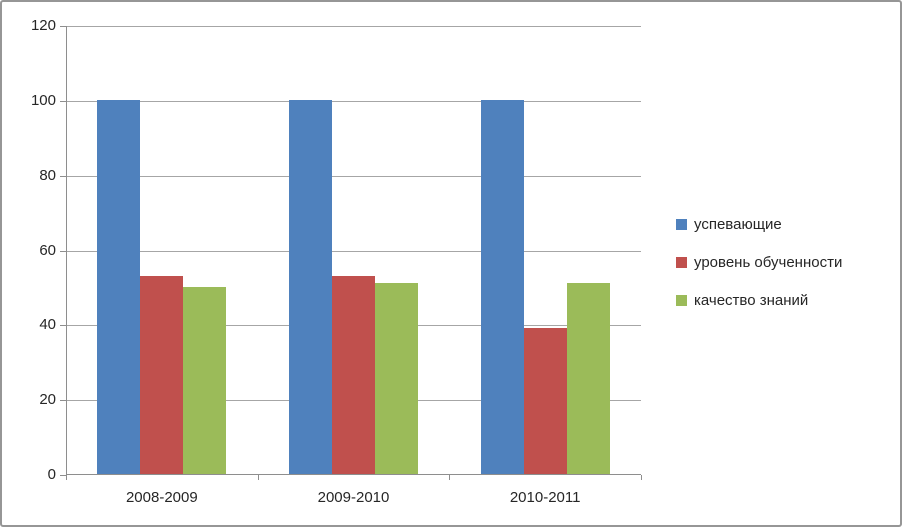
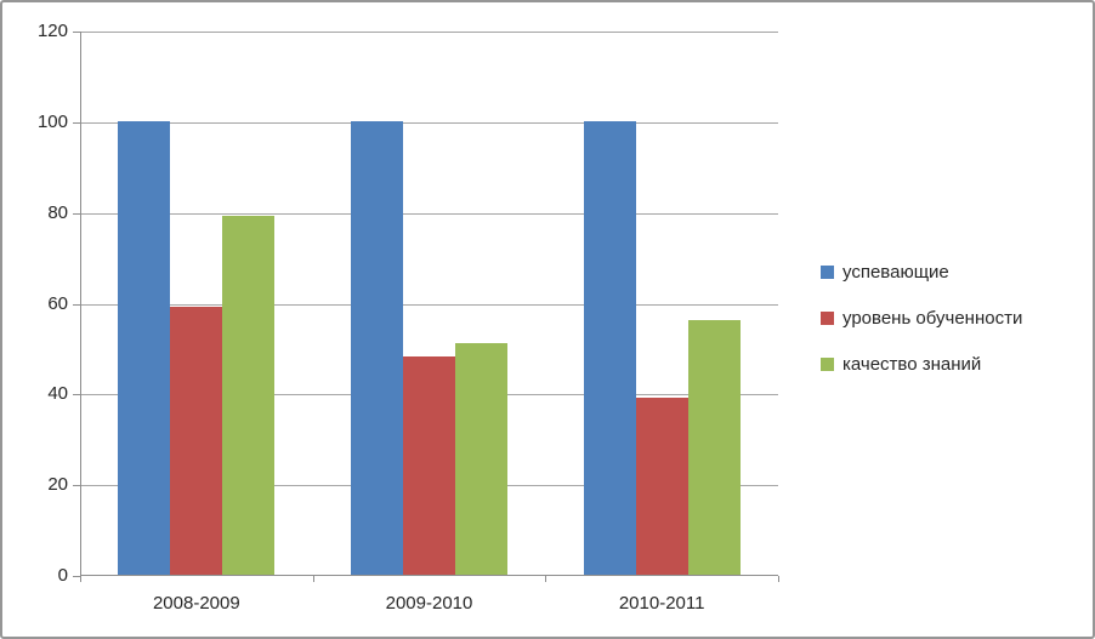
уровень обученности/2008-2009: 53 -> 59
качество знаний/2008-2009: 50 -> 79
уровень обученности/2009-2010: 53 -> 48
качество знаний/2010-2011: 51 -> 56
